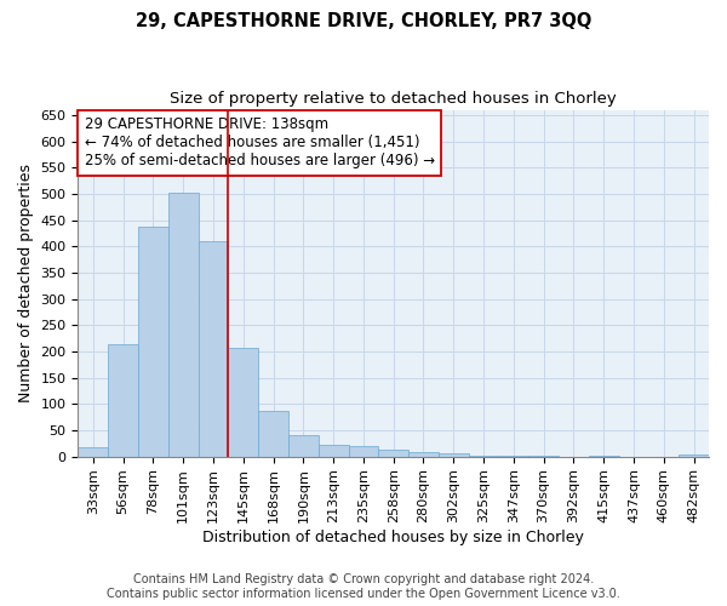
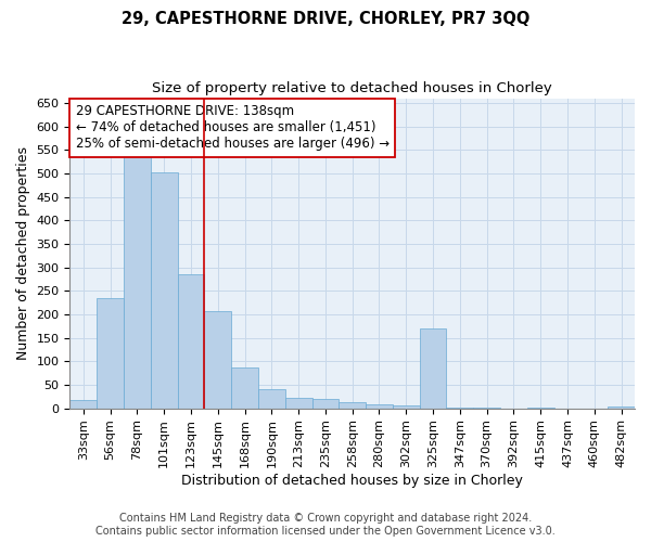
56sqm: 213 -> 235
78sqm: 437 -> 540
123sqm: 410 -> 285
325sqm: 2 -> 170
